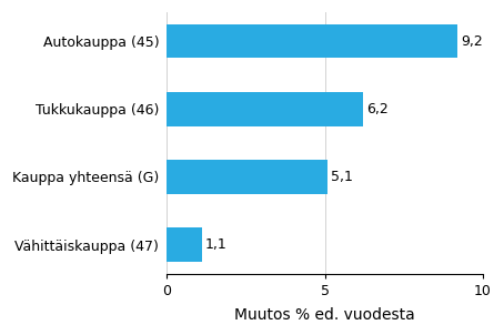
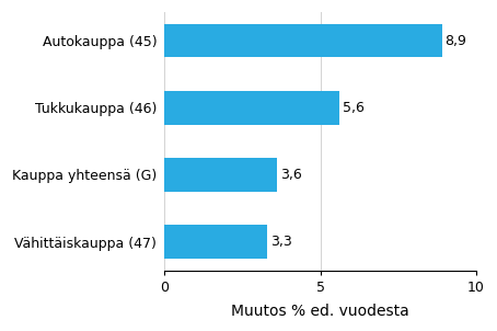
Autokauppa (45): 9,2 -> 8,9
Tukkukauppa (46): 6,2 -> 5,6
Kauppa yhteensä (G): 5,1 -> 3,6
Vähittäiskauppa (47): 1,1 -> 3,3
